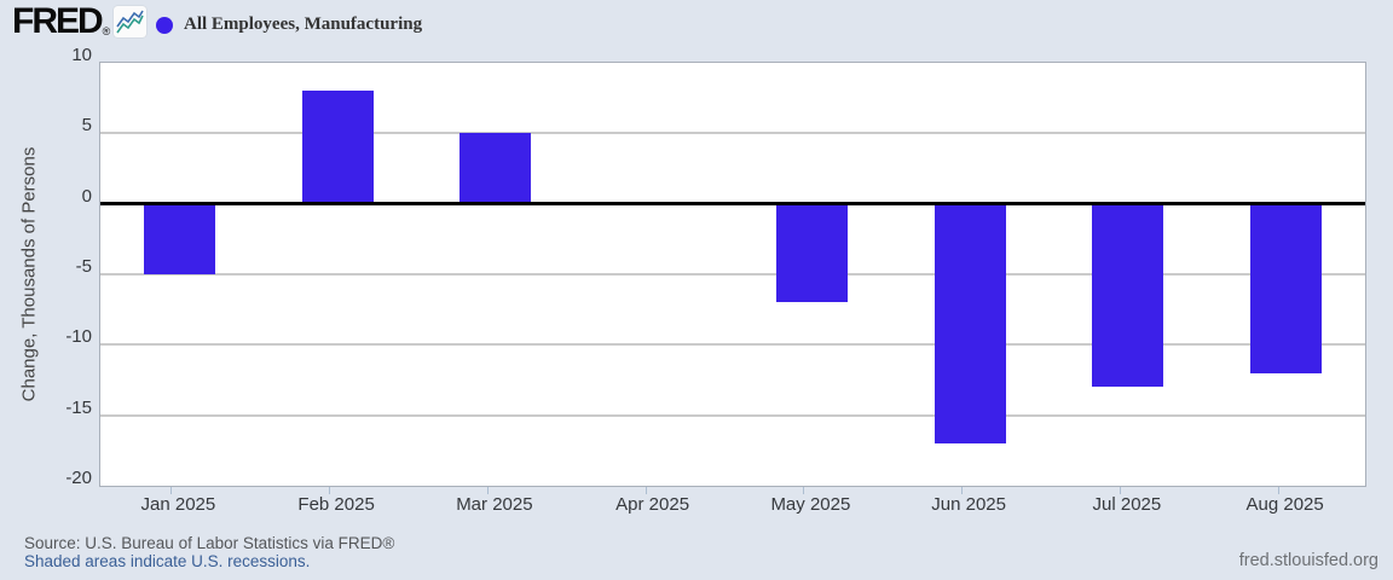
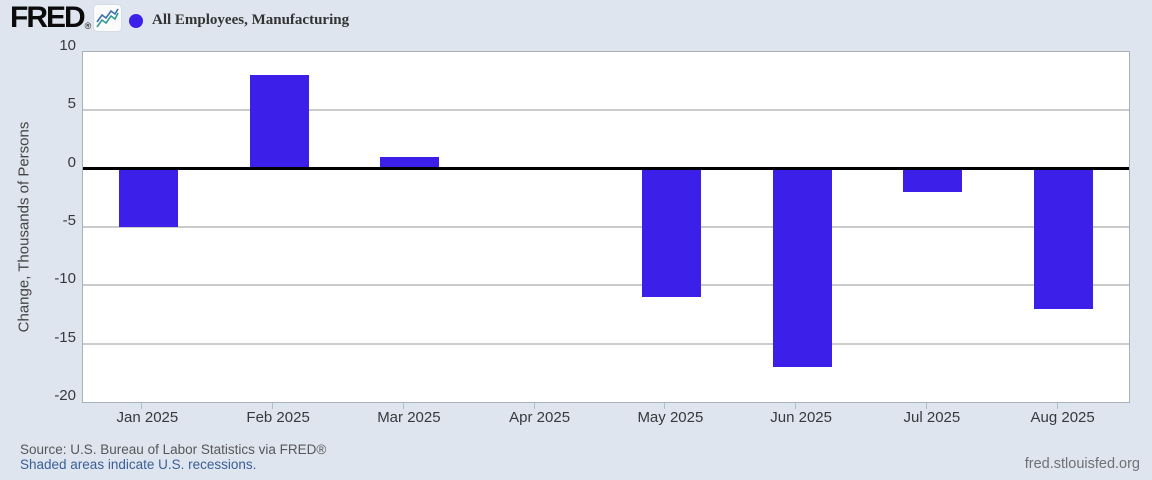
Mar 2025: 5 -> 1
May 2025: -7 -> -11
Jul 2025: -13 -> -2
